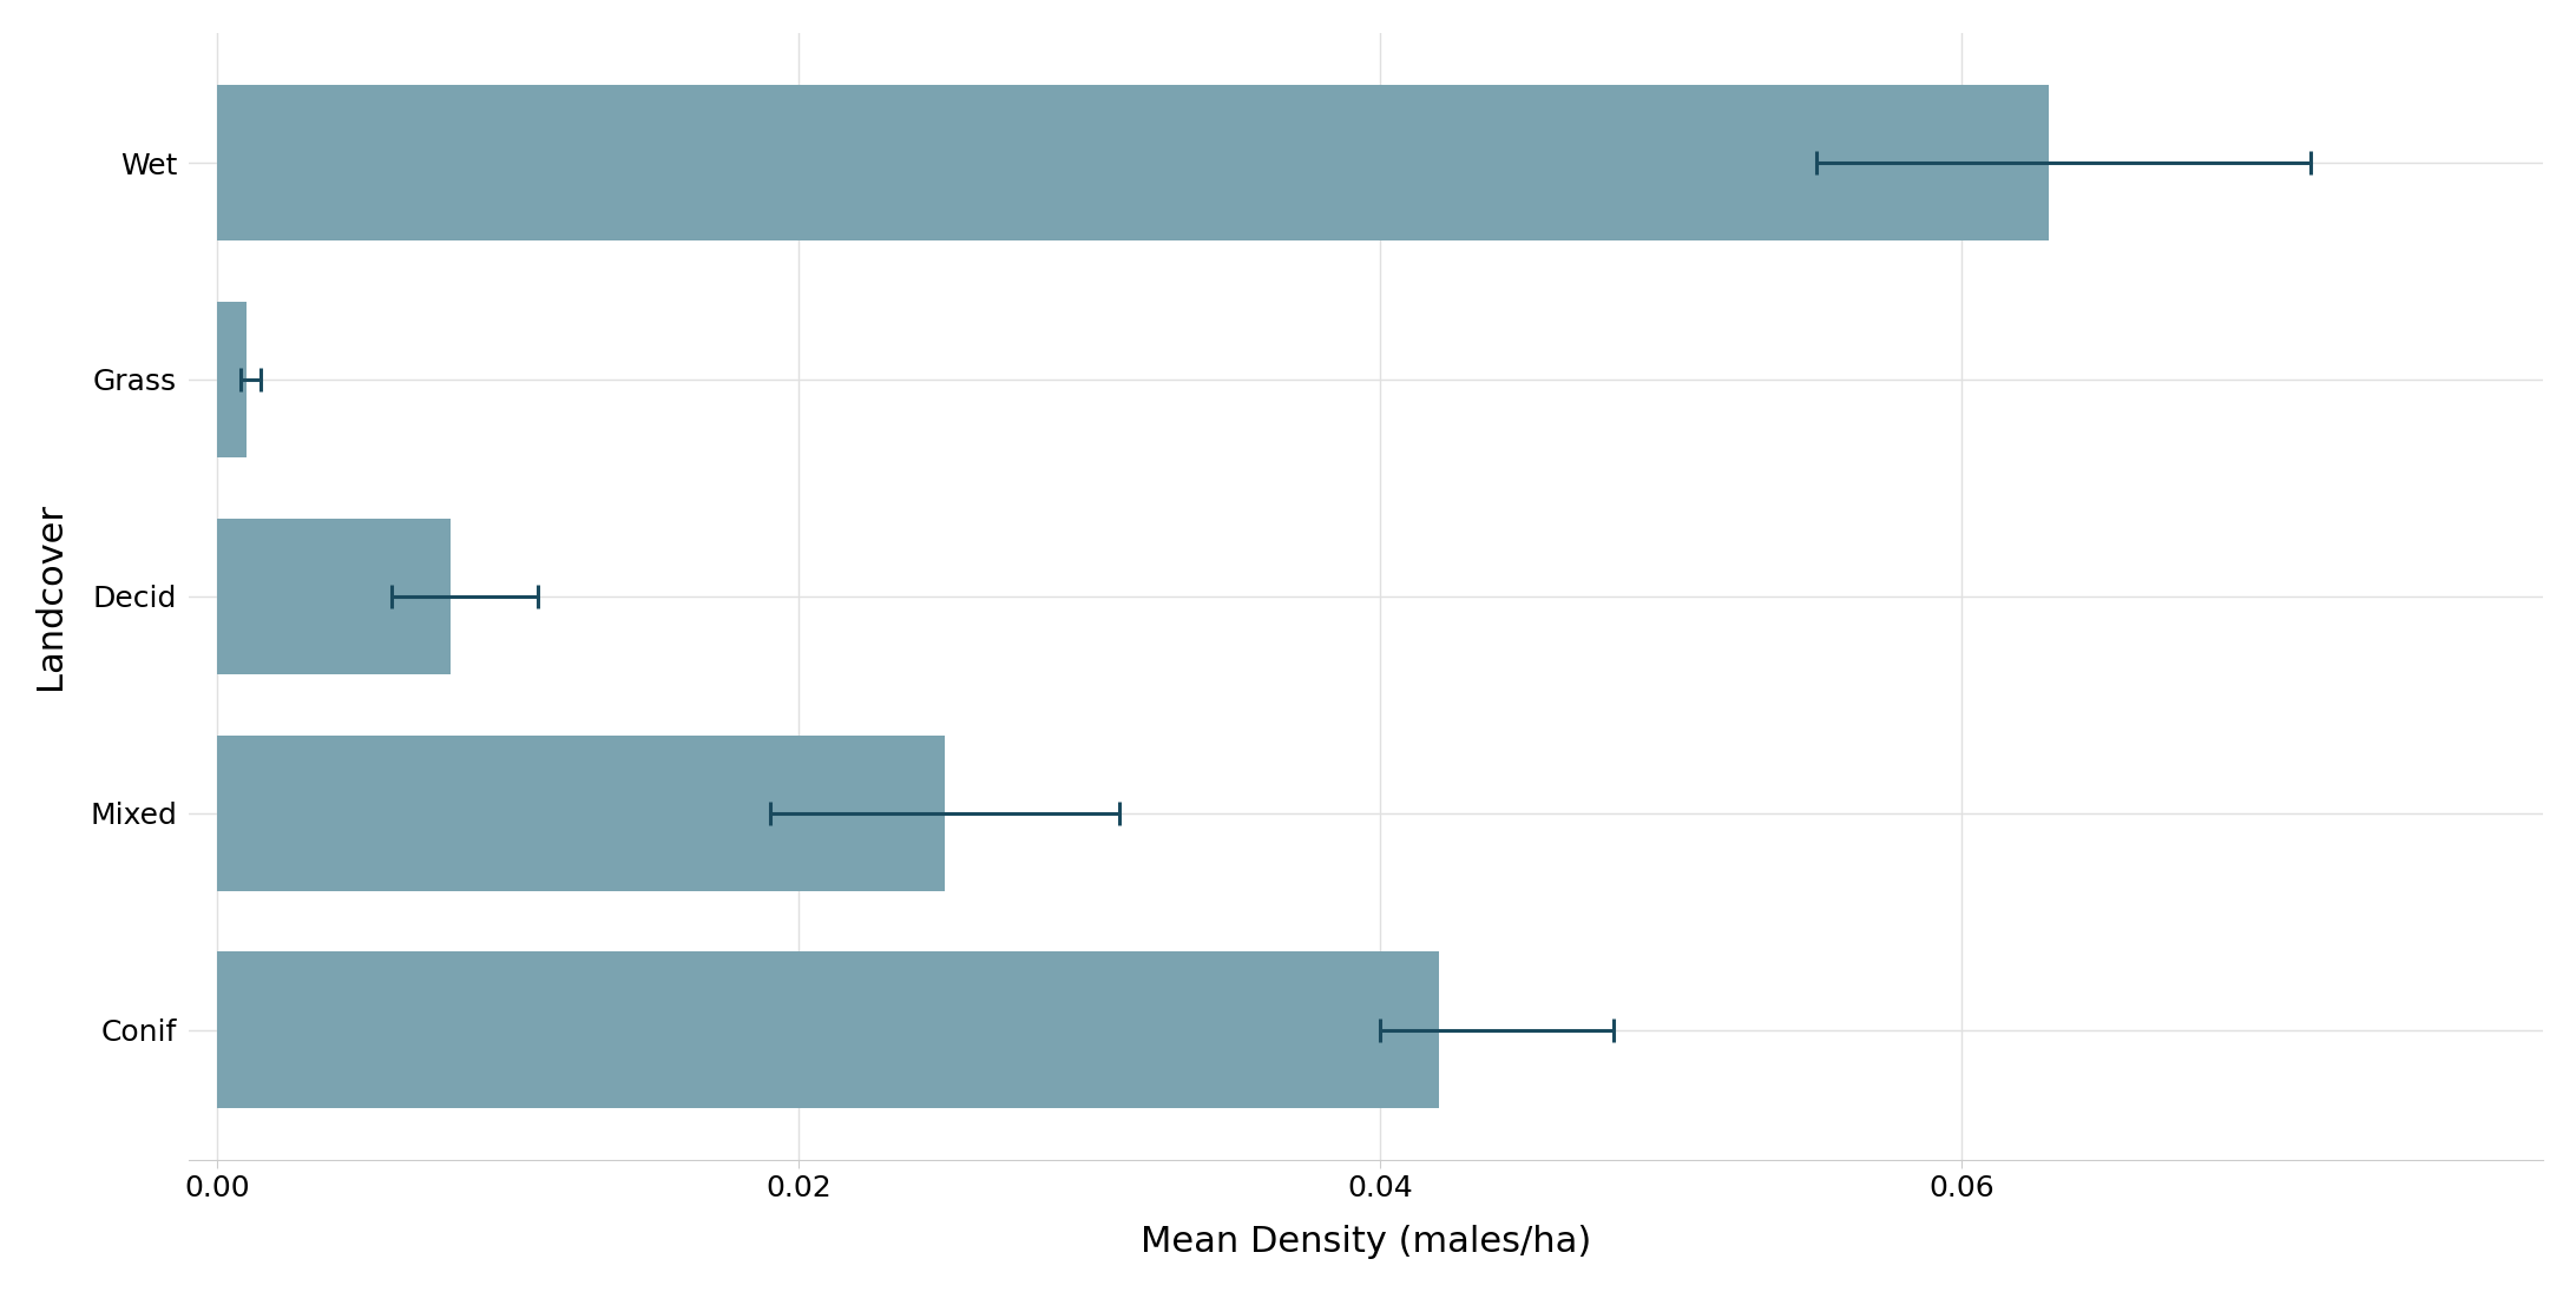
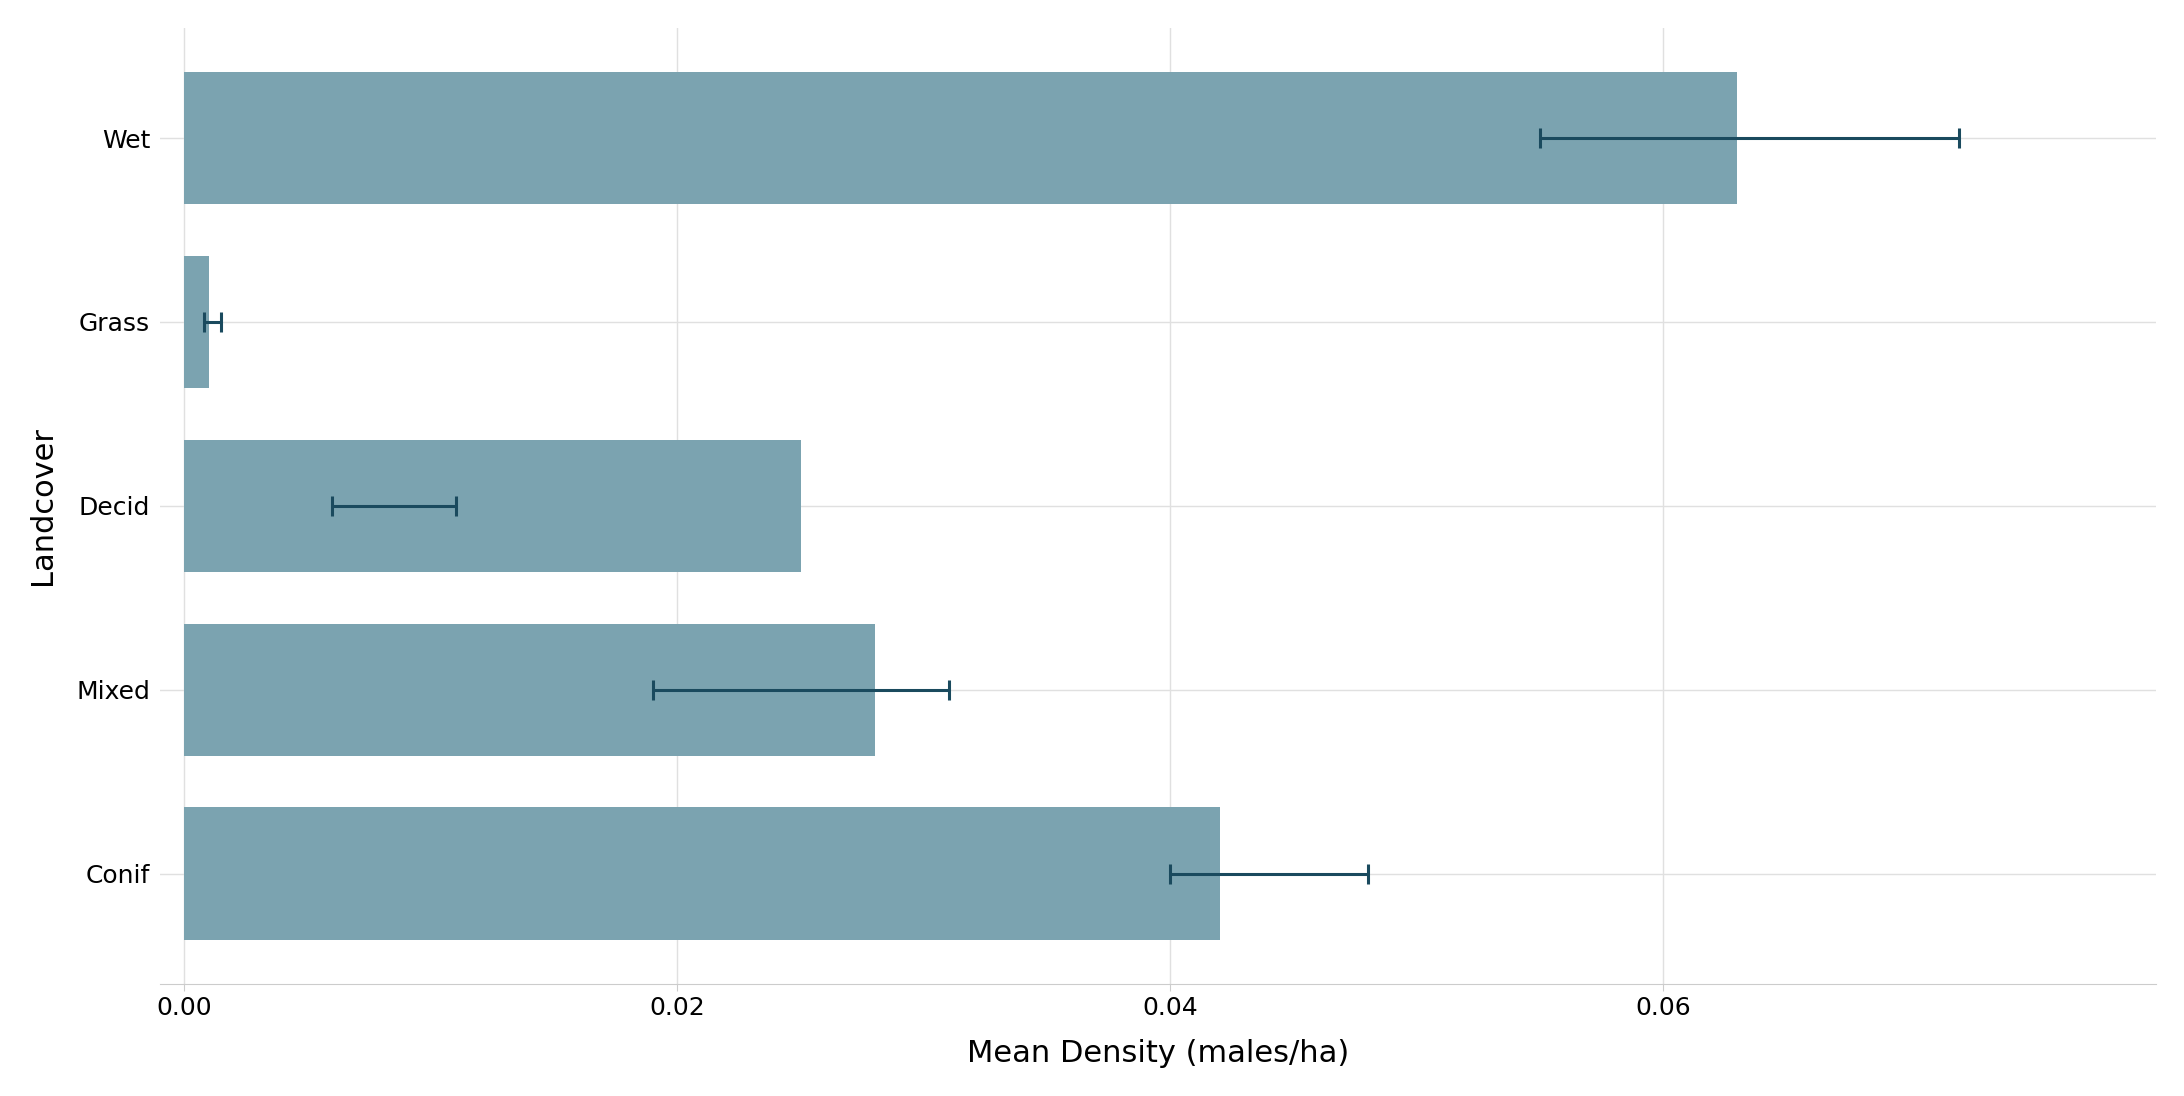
Decid: 0.008 -> 0.025
Mixed: 0.025 -> 0.028
